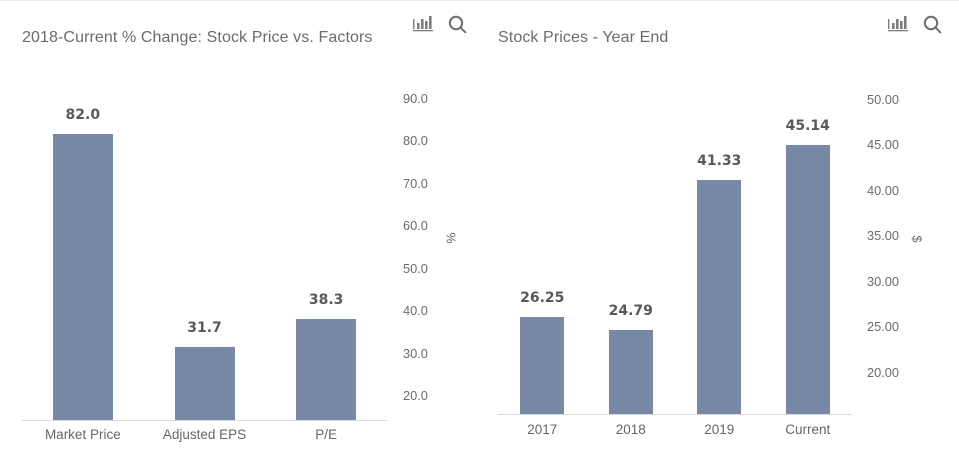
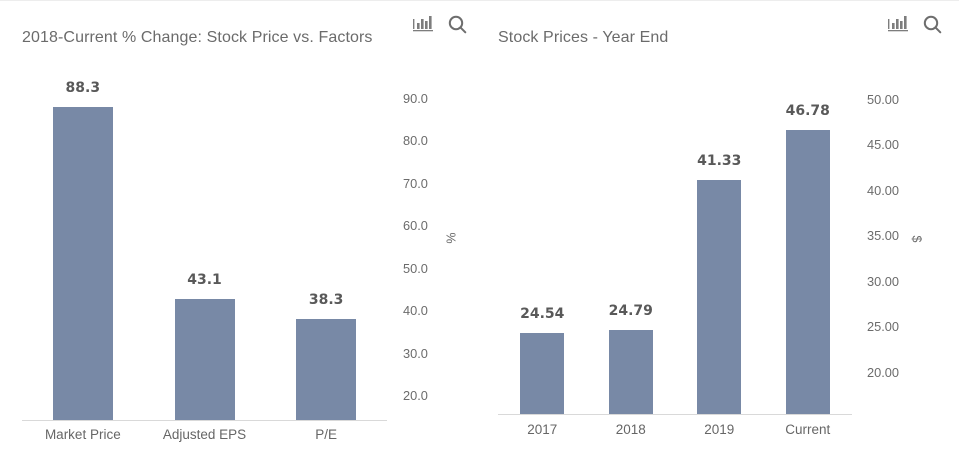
2018-Current % Change: Stock Price vs. Factors/Market Price: 82.0 -> 88.3
2018-Current % Change: Stock Price vs. Factors/Adjusted EPS: 31.7 -> 43.1
Stock Prices - Year End/2017: 26.25 -> 24.54
Stock Prices - Year End/Current: 45.14 -> 46.78
